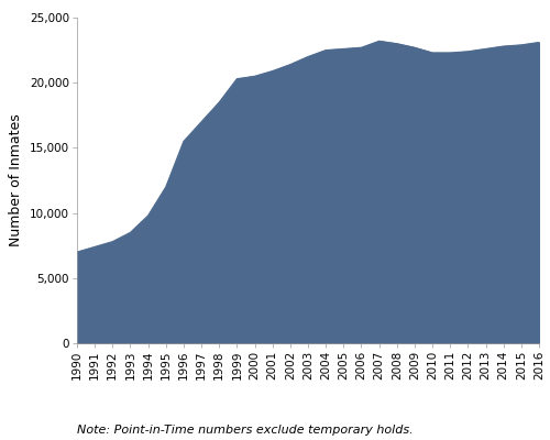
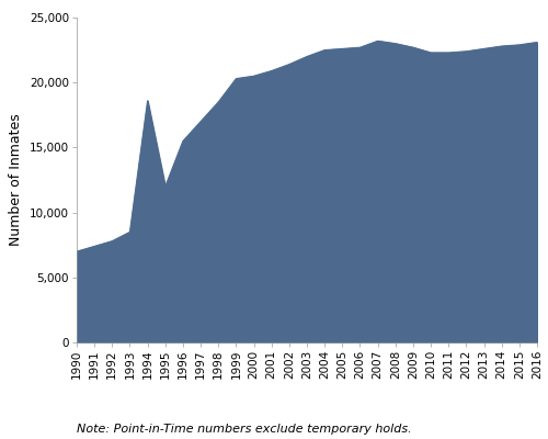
1994: 9,800 -> 18,600
